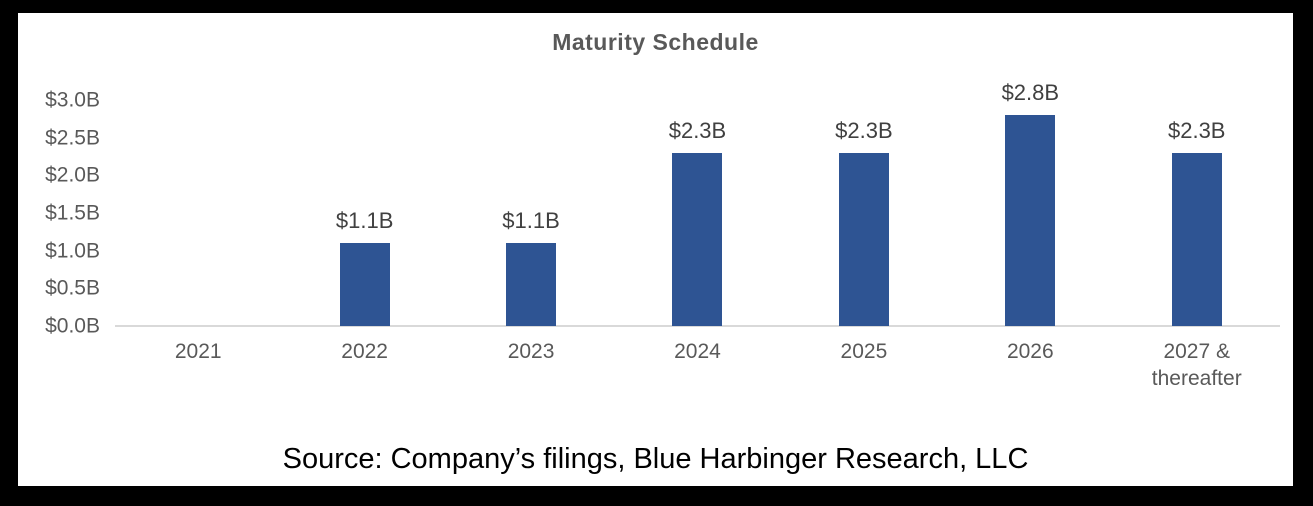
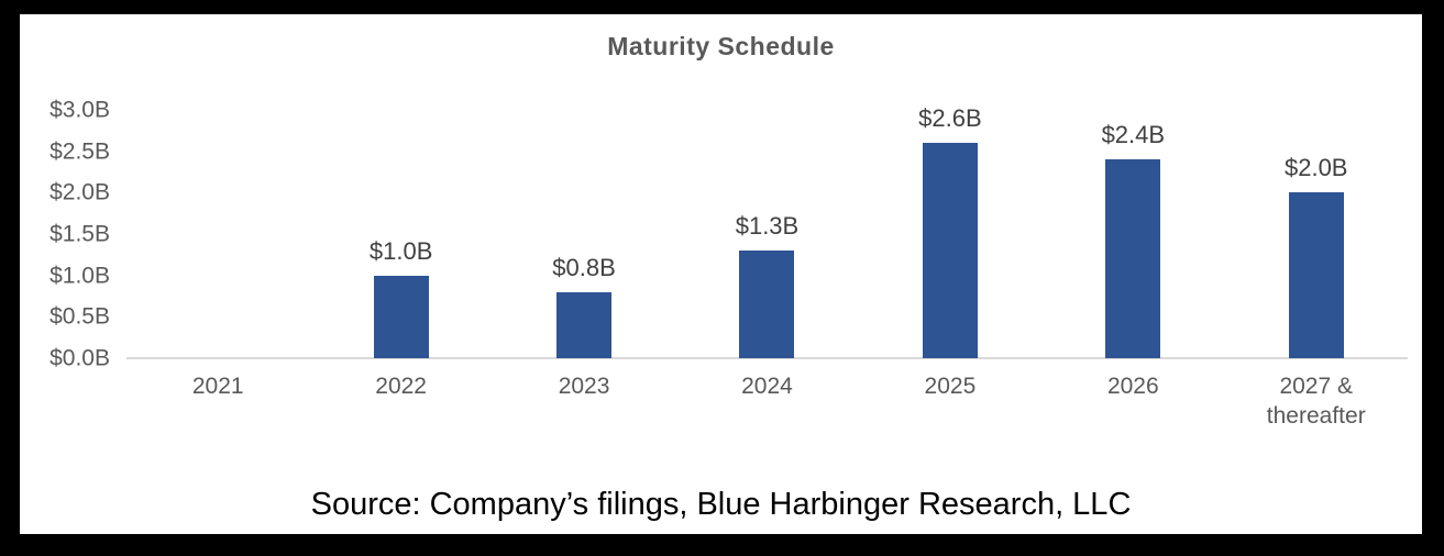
2022: $1.1B -> $1.0B
2023: $1.1B -> $0.8B
2024: $2.3B -> $1.3B
2025: $2.3B -> $2.6B
2026: $2.8B -> $2.4B
2027 & thereafter: $2.3B -> $2.0B
